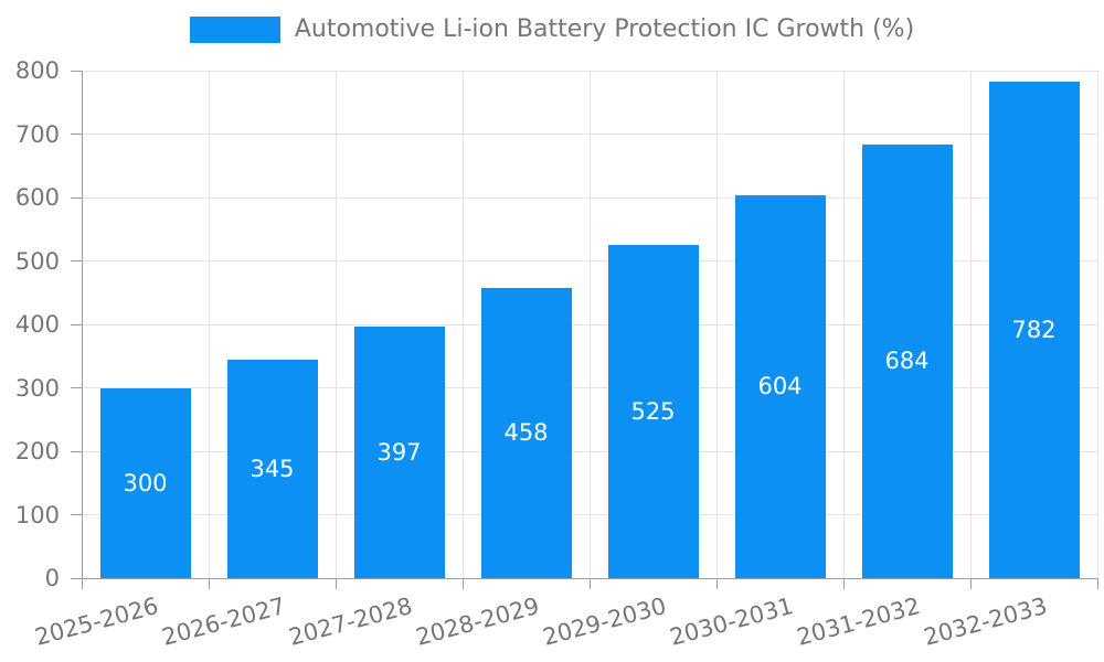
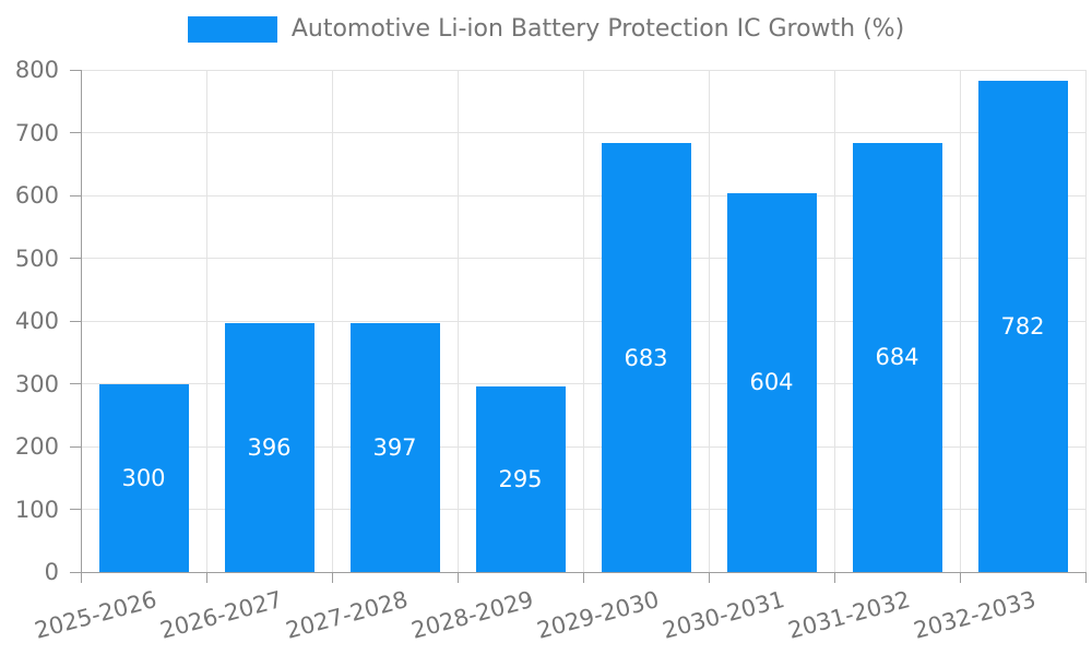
2026-2027: 345 -> 396
2028-2029: 458 -> 295
2029-2030: 525 -> 683
